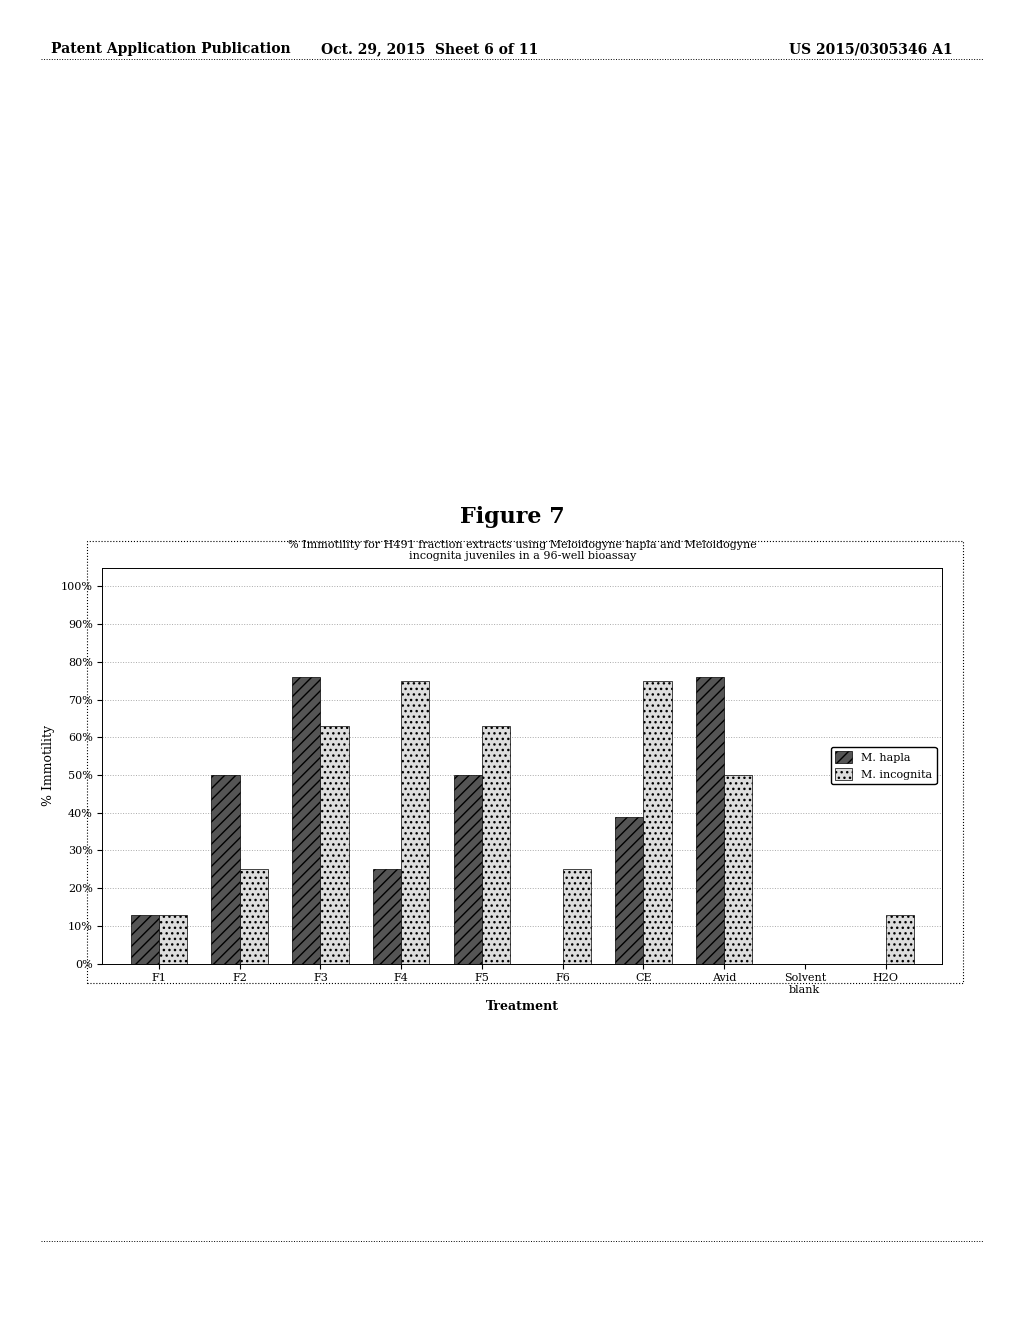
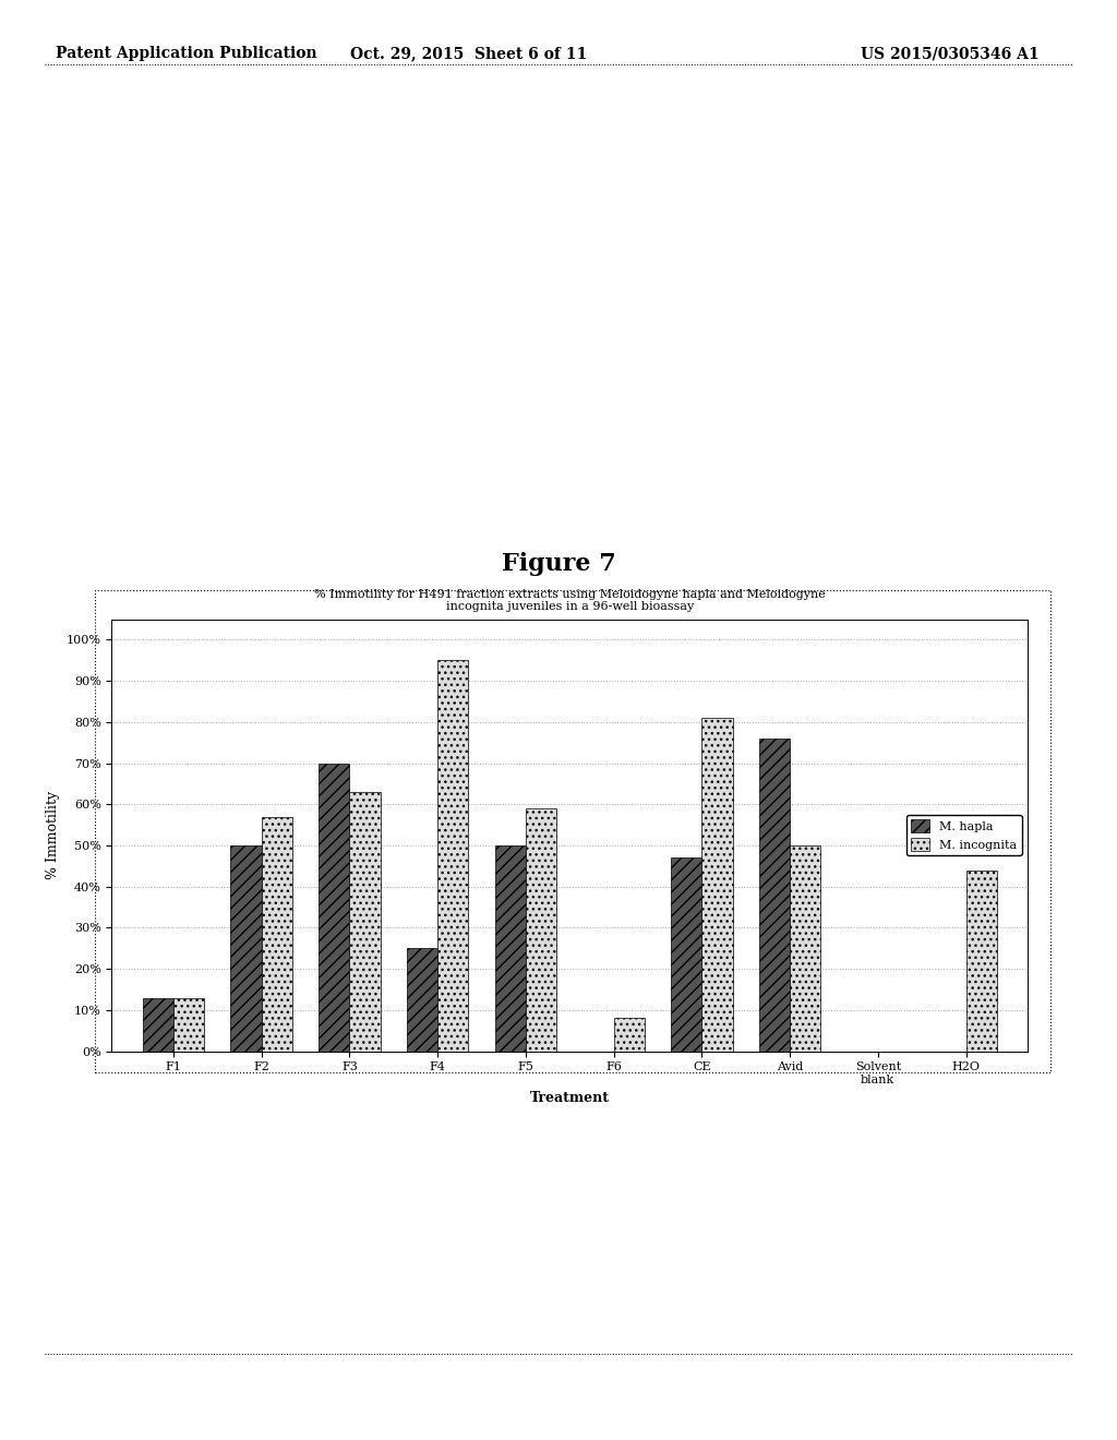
M. incognita/F2: 25% -> 57%
M. hapla/F3: 76% -> 70%
M. incognita/F4: 75% -> 95%
M. incognita/F5: 63% -> 59%
M. incognita/F6: 25% -> 8%
M. hapla/CE: 39% -> 47%
M. incognita/CE: 75% -> 81%
M. incognita/H2O: 13% -> 44%
